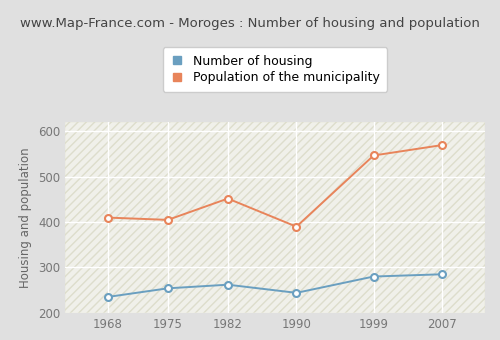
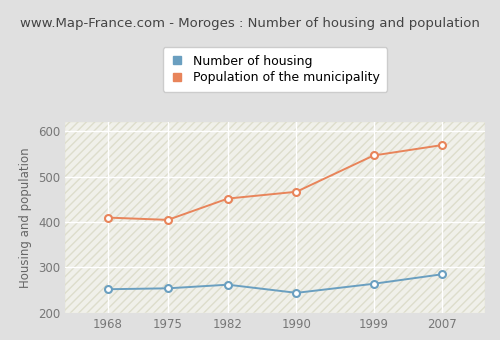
Number of housing/1968: 235 -> 252
Population of the municipality/1990: 390 -> 467
Number of housing/1999: 280 -> 264
